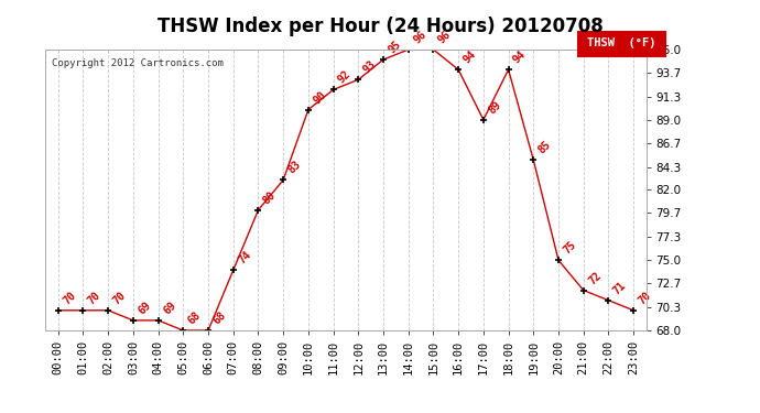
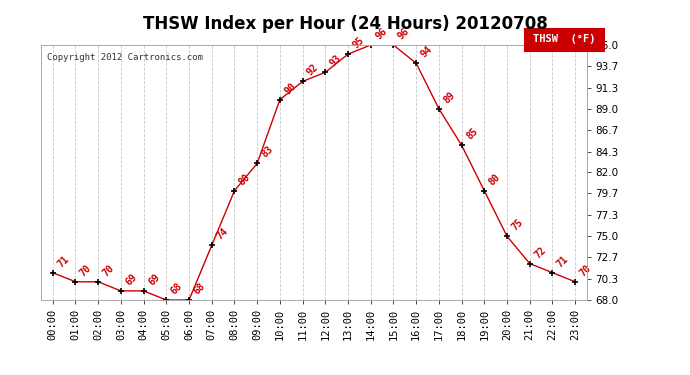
00:00: 70 -> 71
18:00: 94 -> 85
19:00: 85 -> 80
